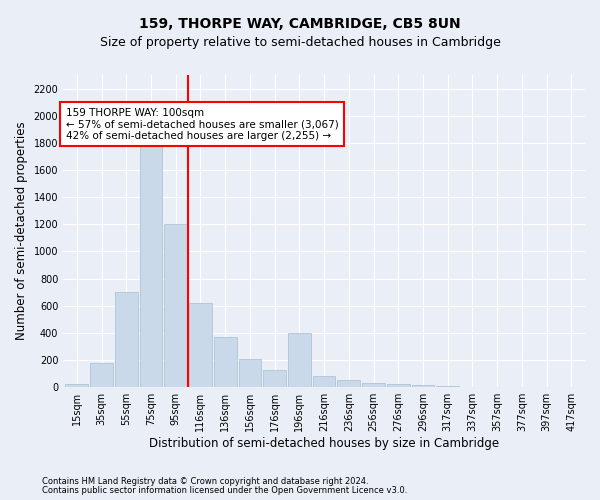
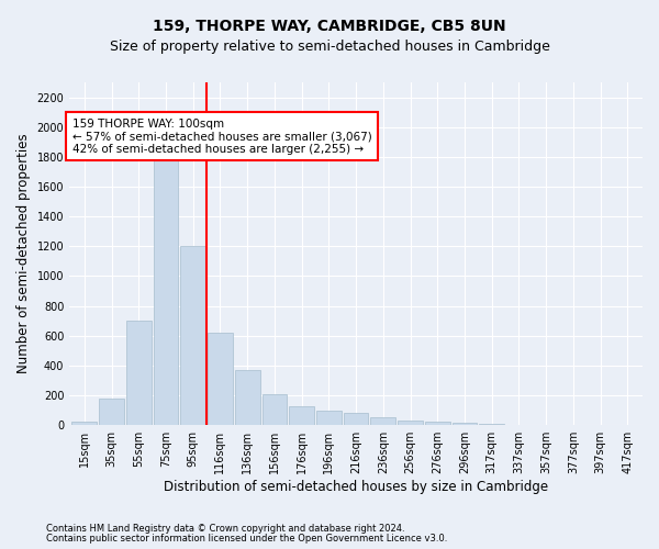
196sqm: 400 -> 100
